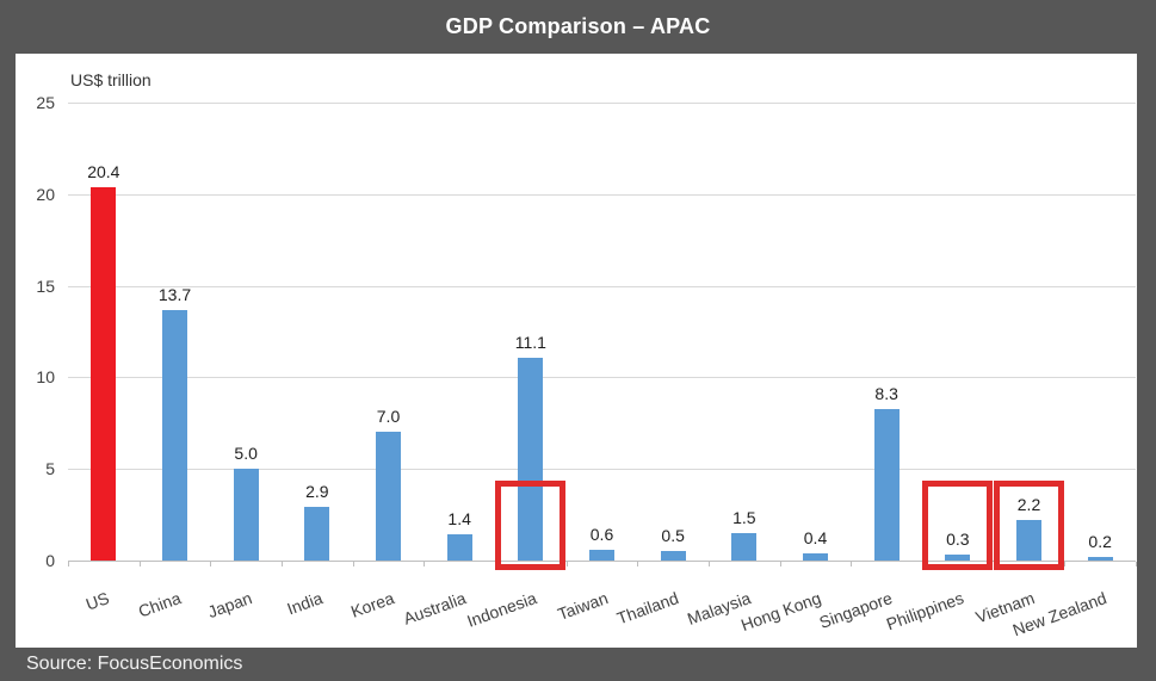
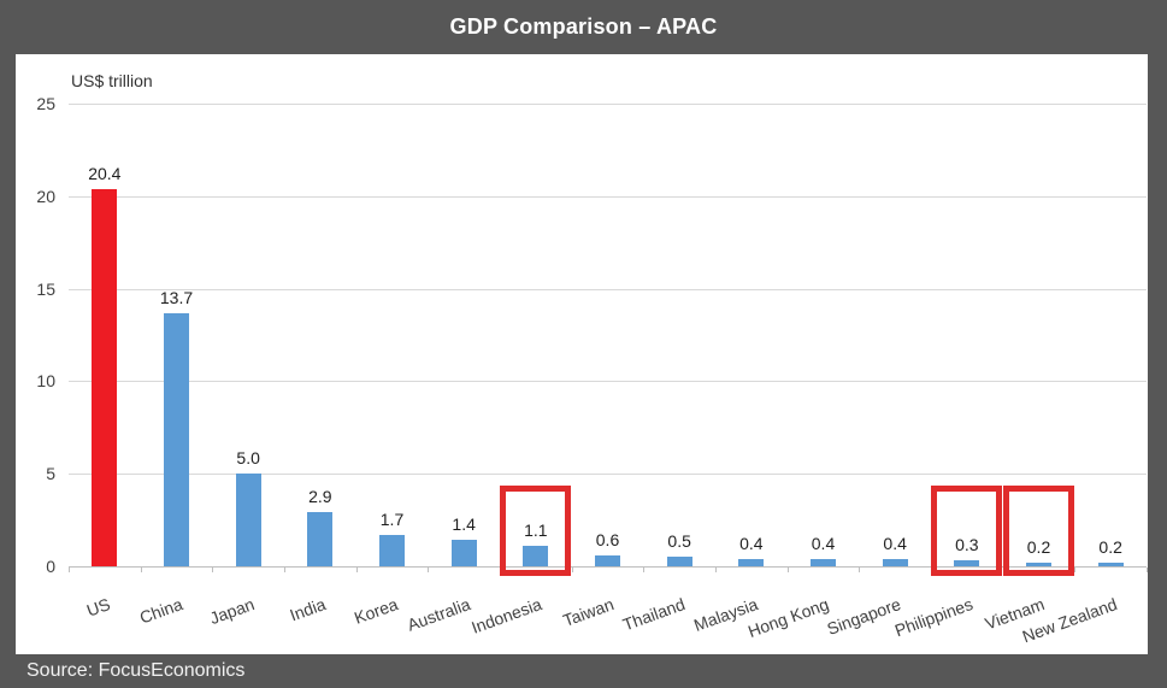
Korea: 7.0 -> 1.7
Indonesia: 11.1 -> 1.1
Malaysia: 1.5 -> 0.4
Singapore: 8.3 -> 0.4
Vietnam: 2.2 -> 0.2
